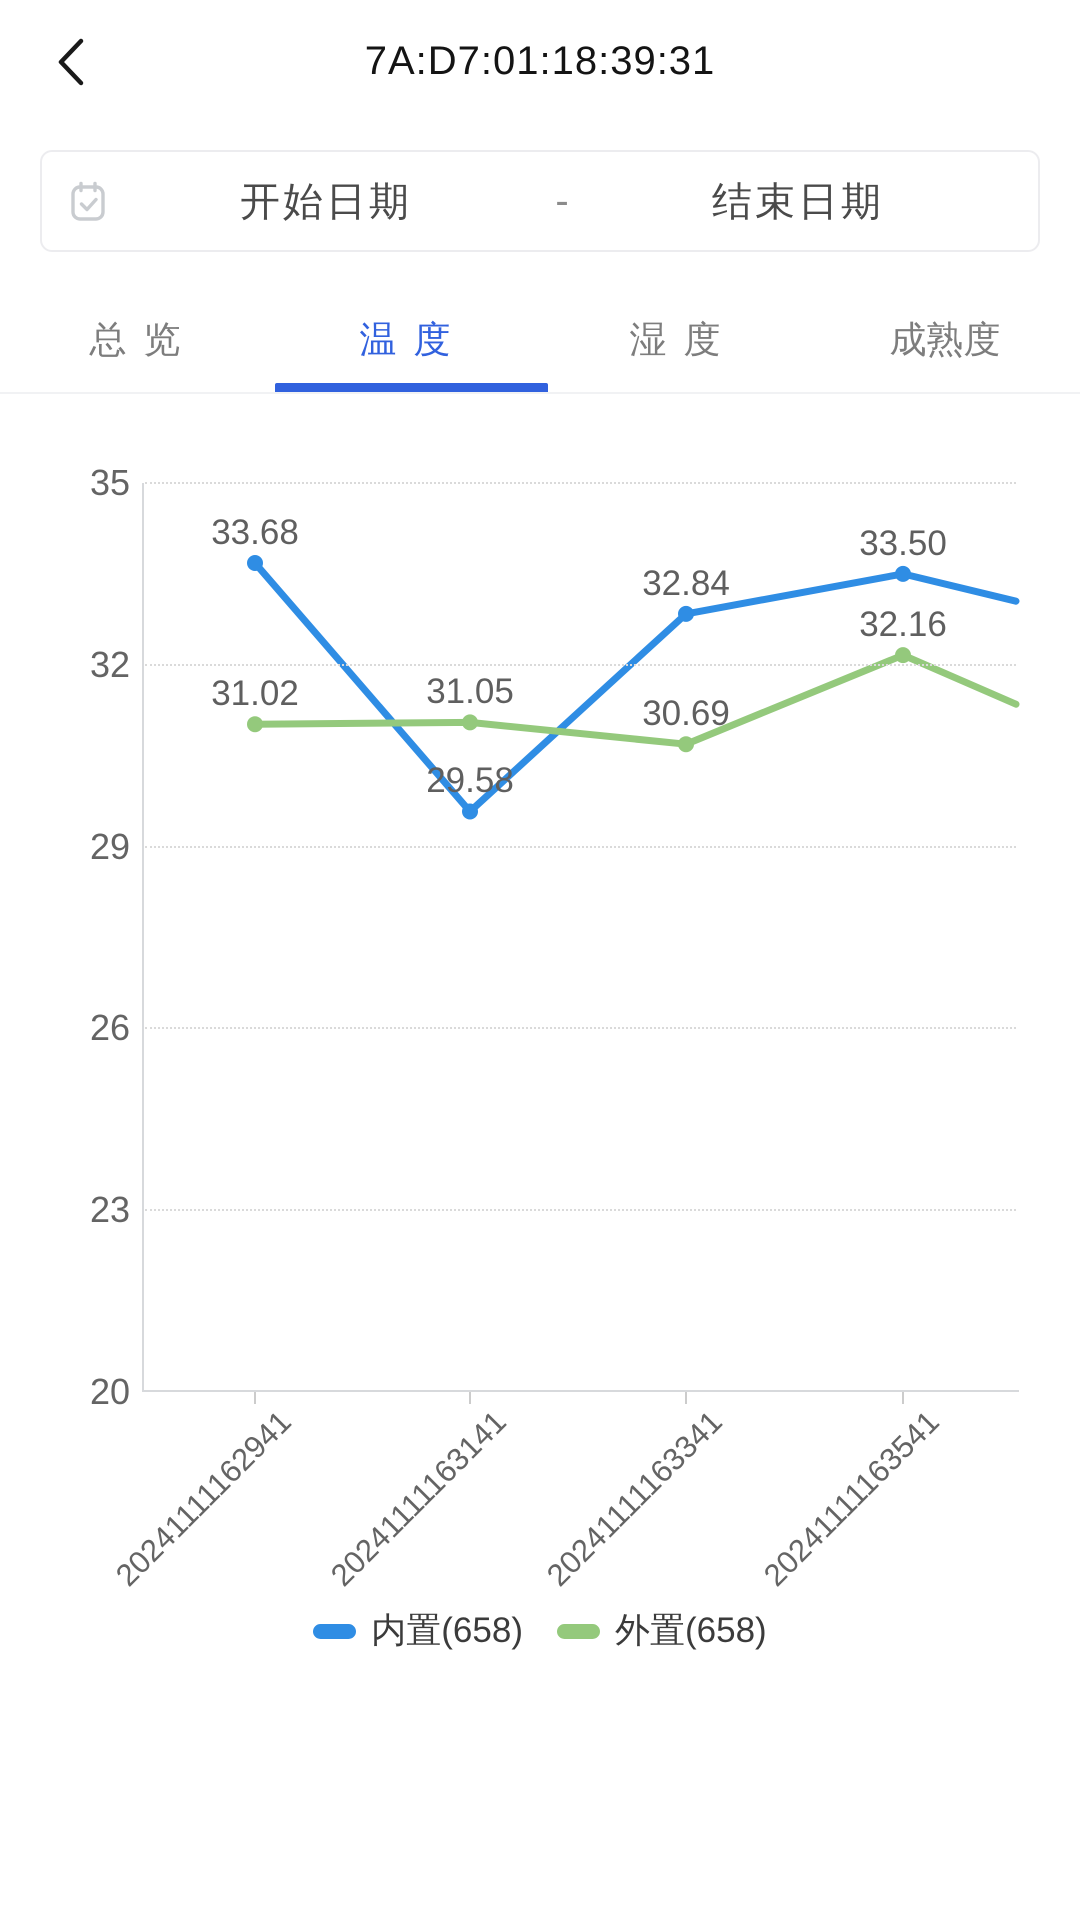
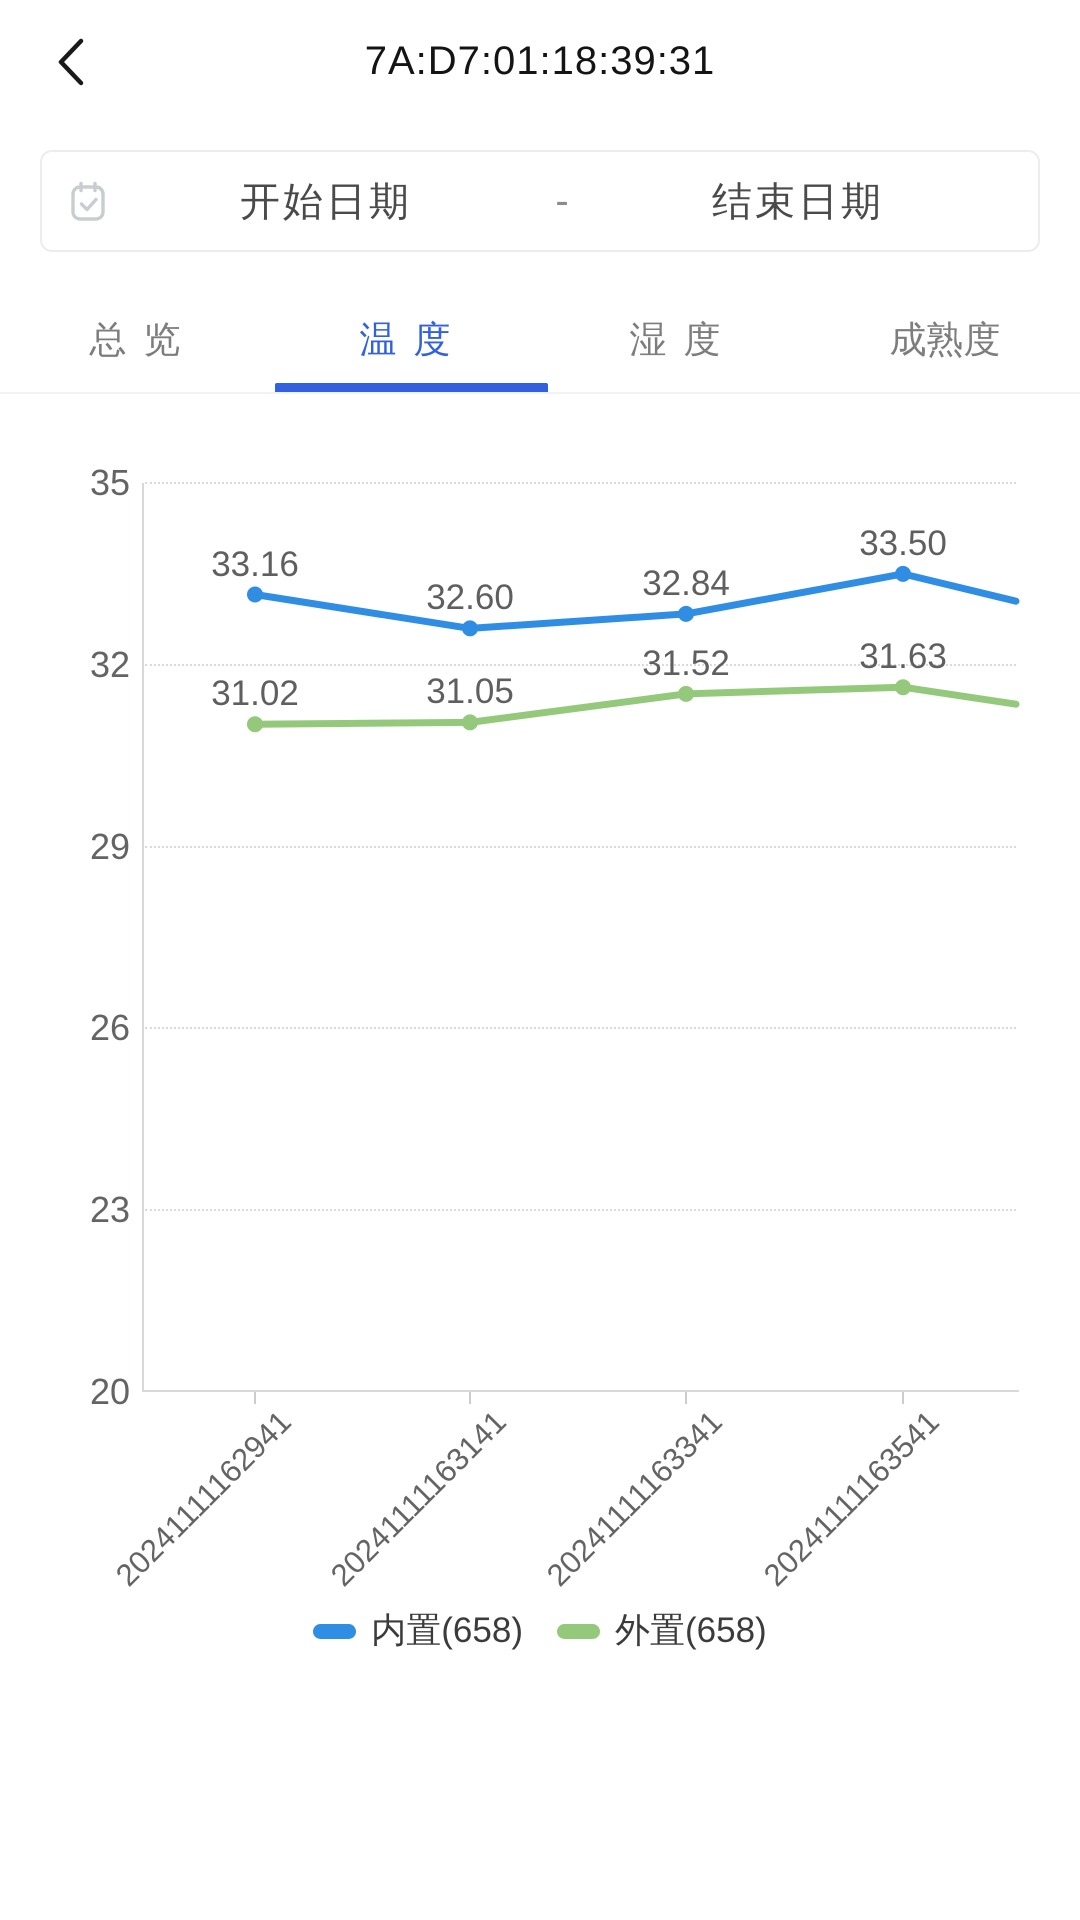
内置(658)/20241111162941: 33.68 -> 33.16
内置(658)/20241111163141: 29.58 -> 32.60
外置(658)/20241111163341: 30.69 -> 31.52
外置(658)/20241111163541: 32.16 -> 31.63
